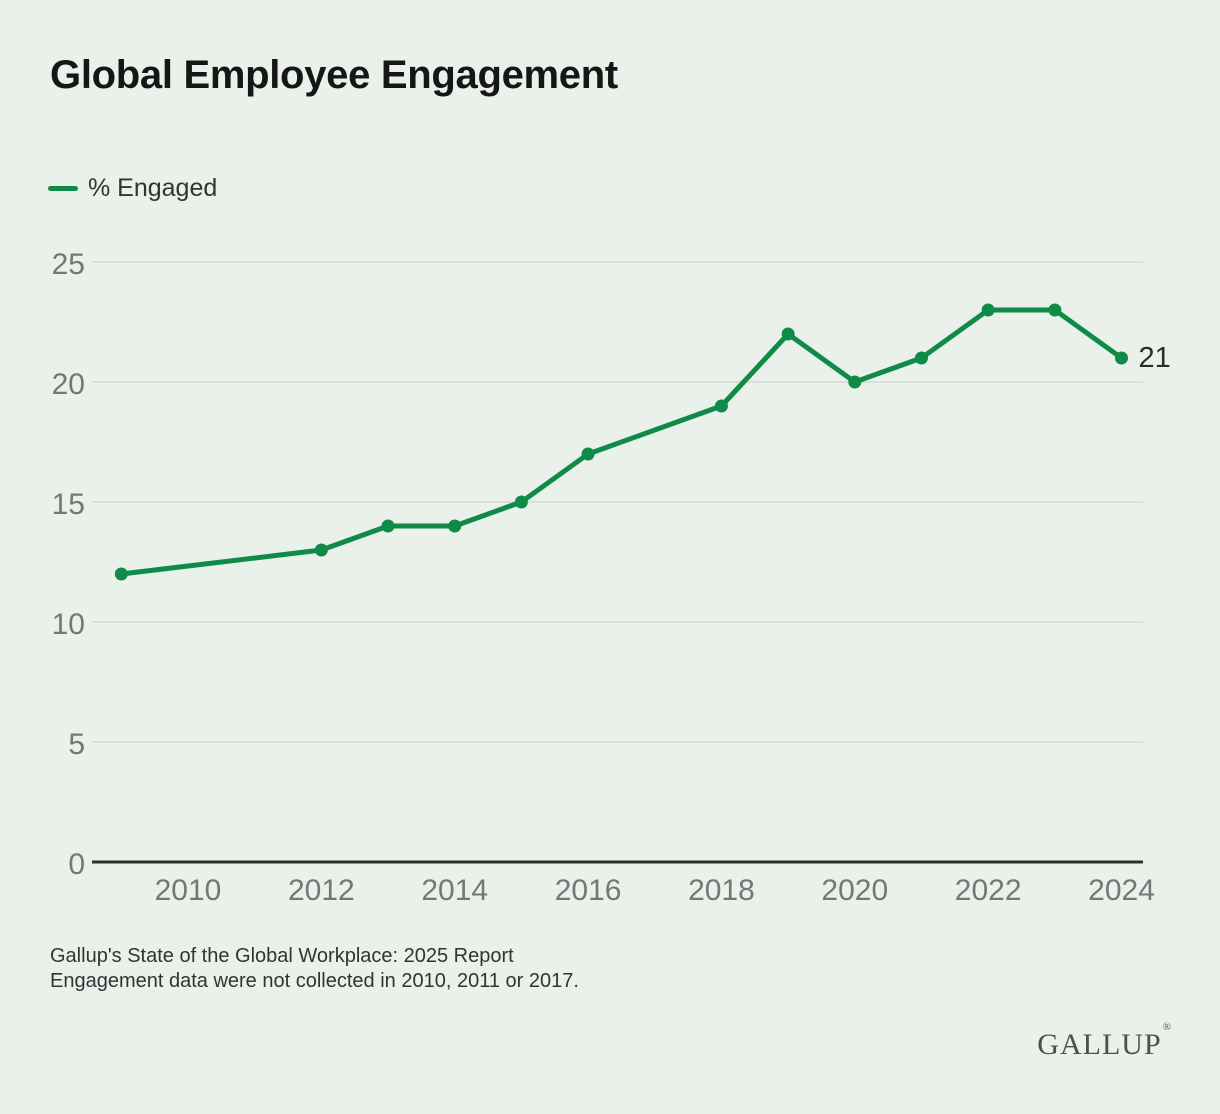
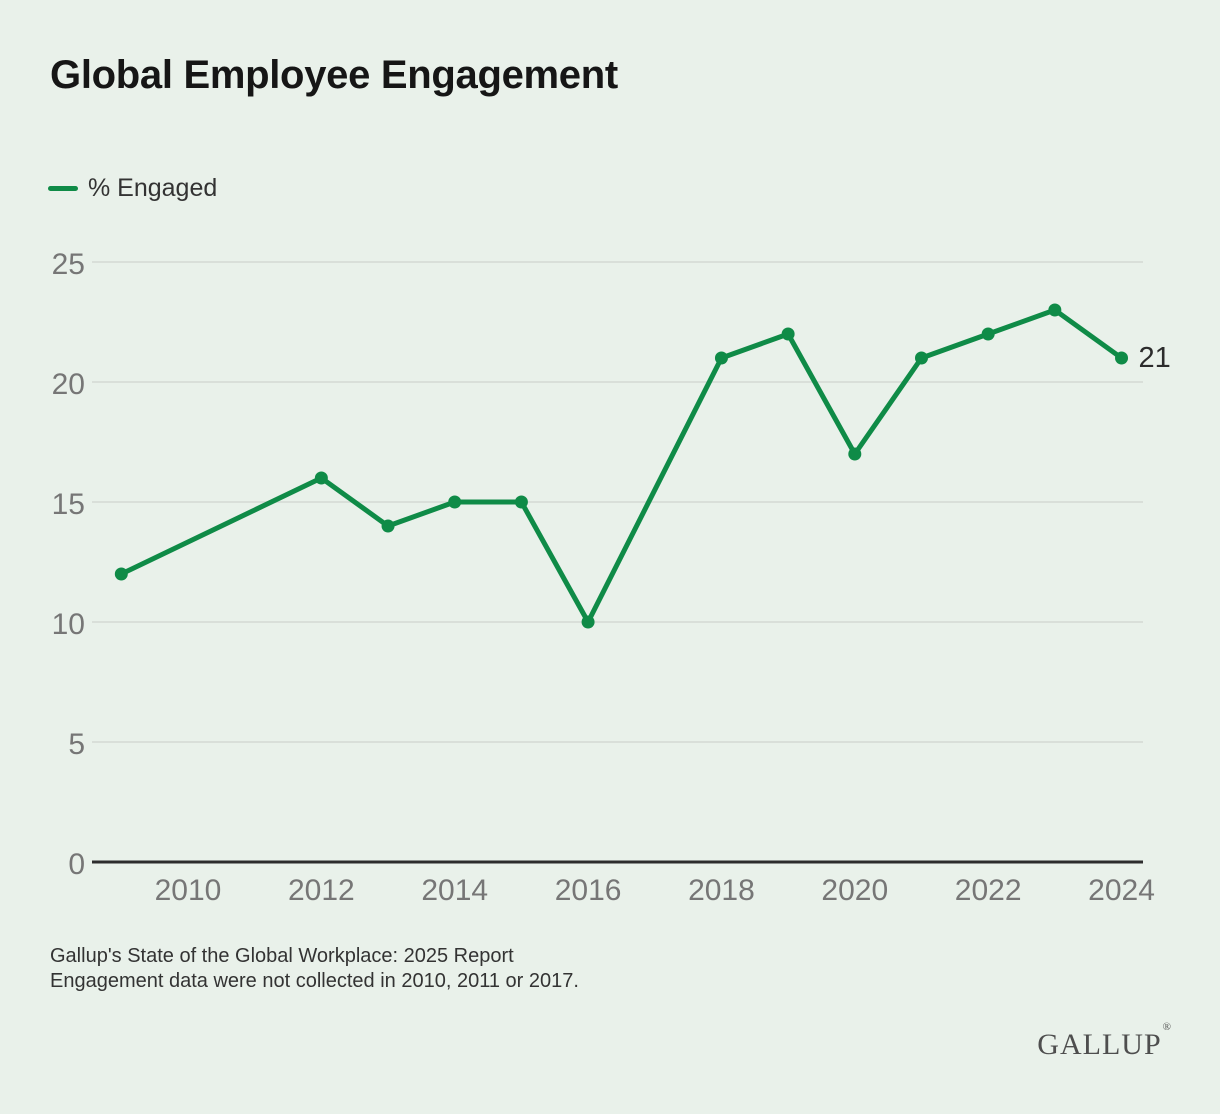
2012: 13 -> 16
2014: 14 -> 15
2016: 17 -> 10
2018: 19 -> 21
2020: 20 -> 17
2022: 23 -> 22
